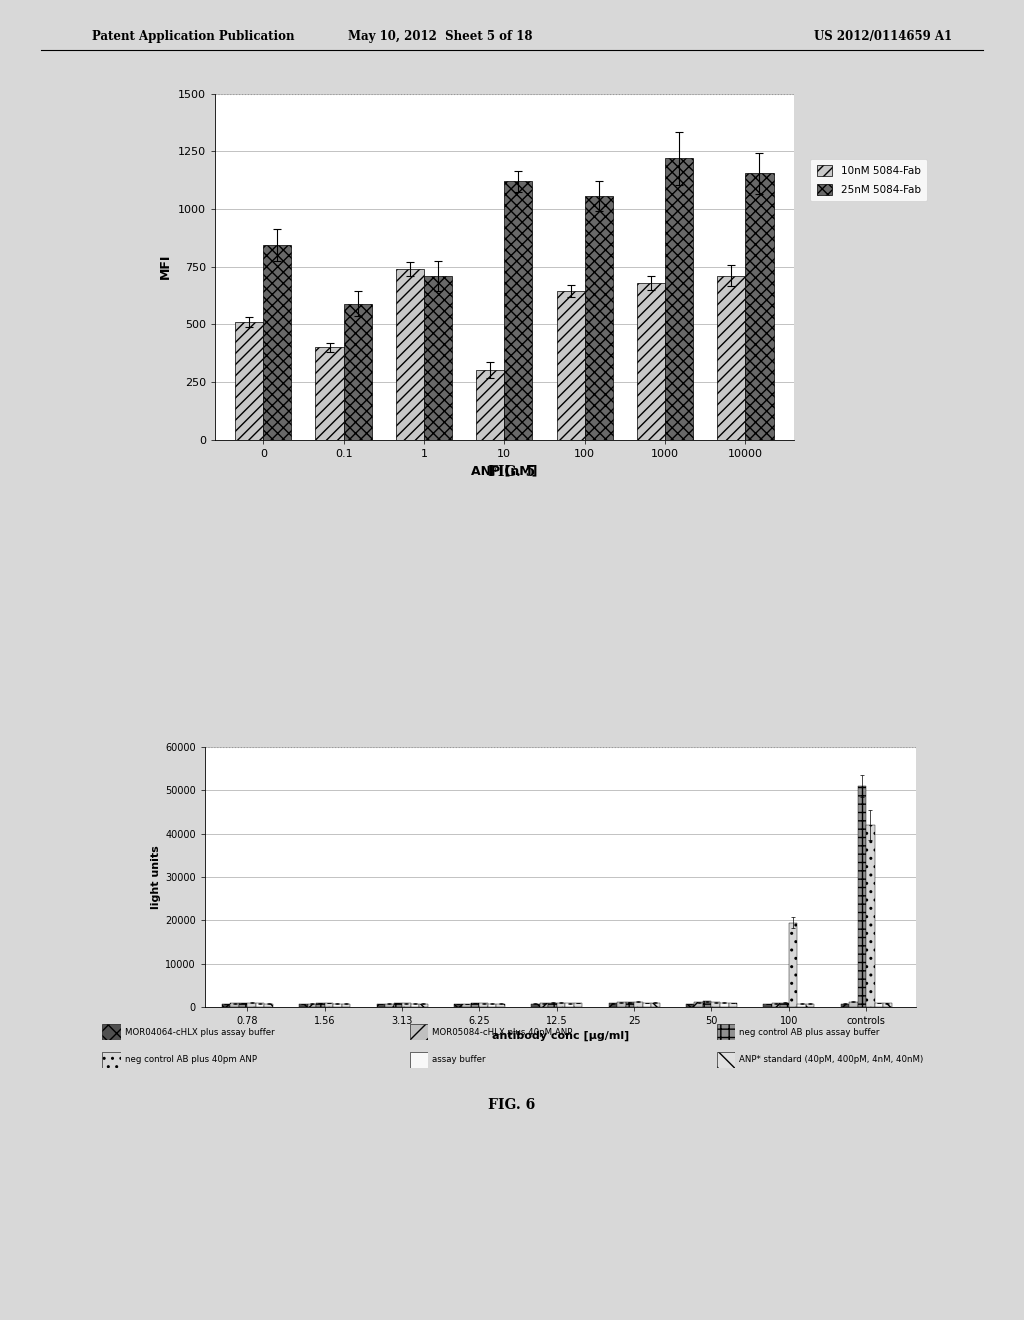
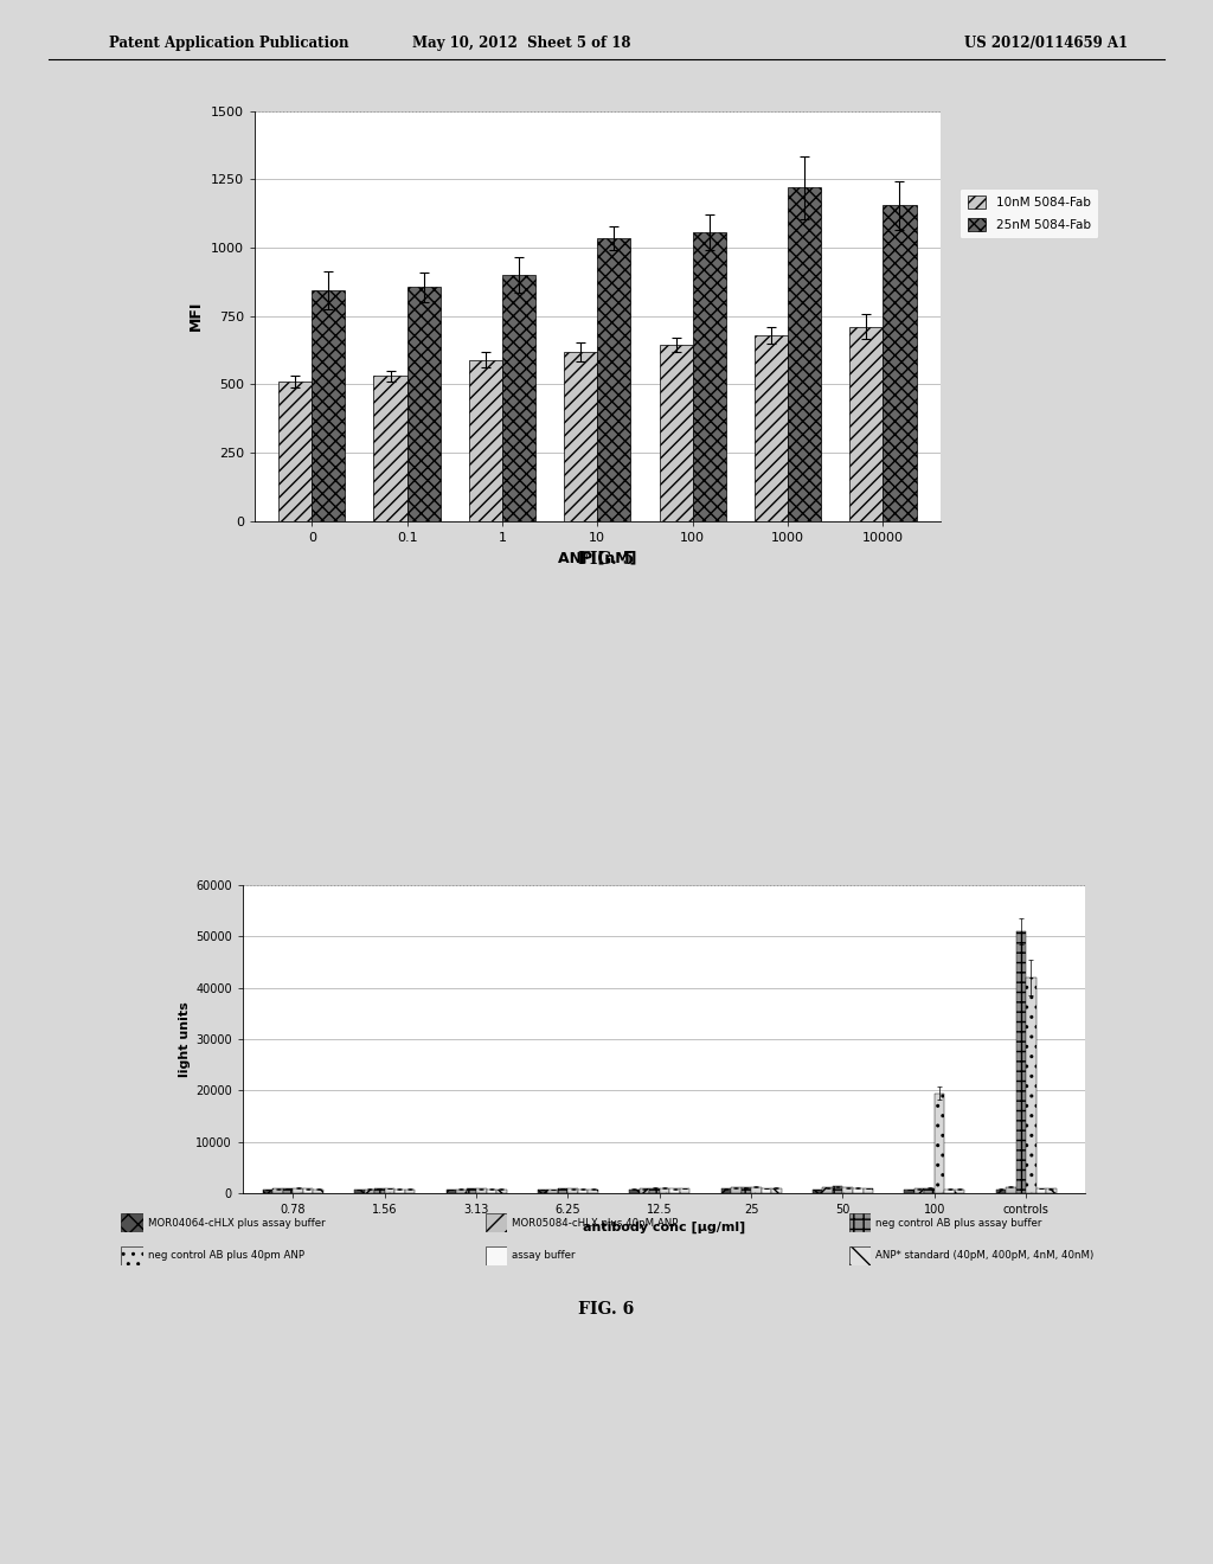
10nM 5084-Fab/0.1: 400 -> 530
25nM 5084-Fab/0.1: 590 -> 855
10nM 5084-Fab/1: 740 -> 590
25nM 5084-Fab/1: 710 -> 900
10nM 5084-Fab/10: 300 -> 620
25nM 5084-Fab/10: 1120 -> 1035
